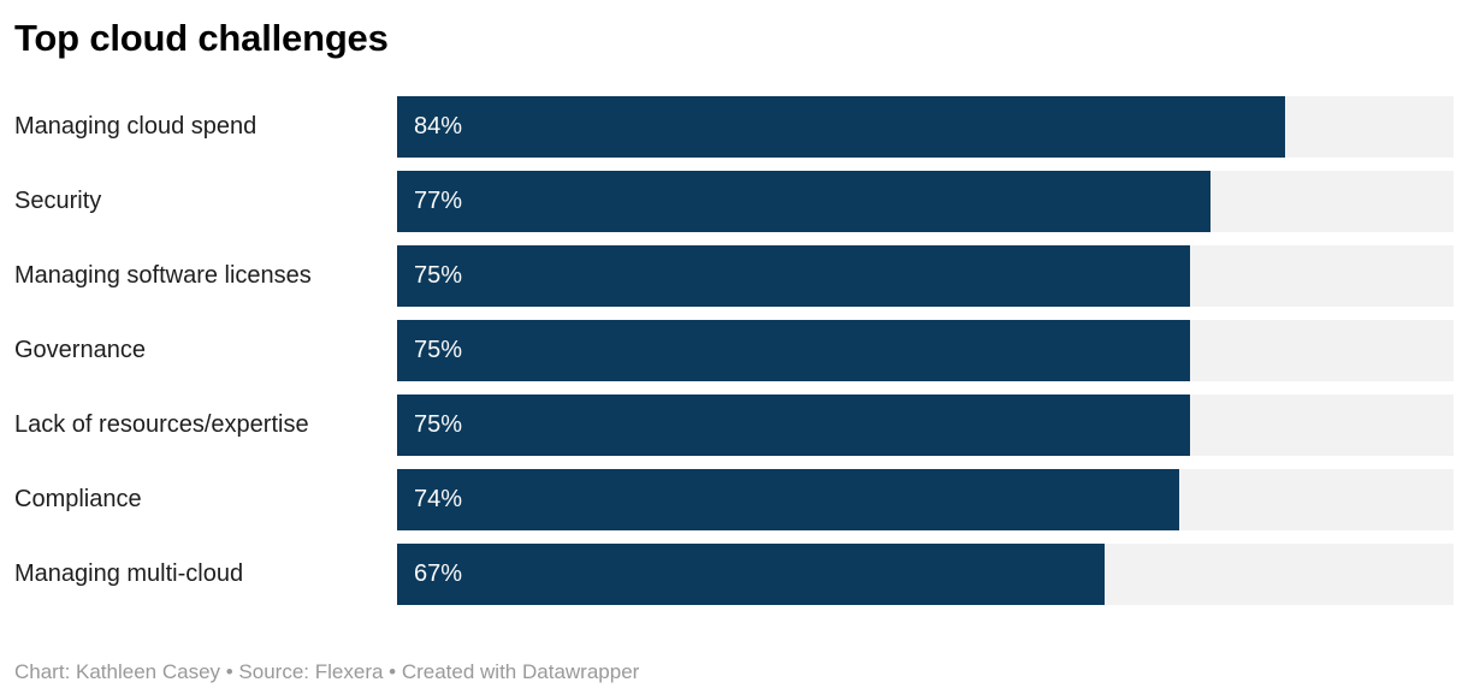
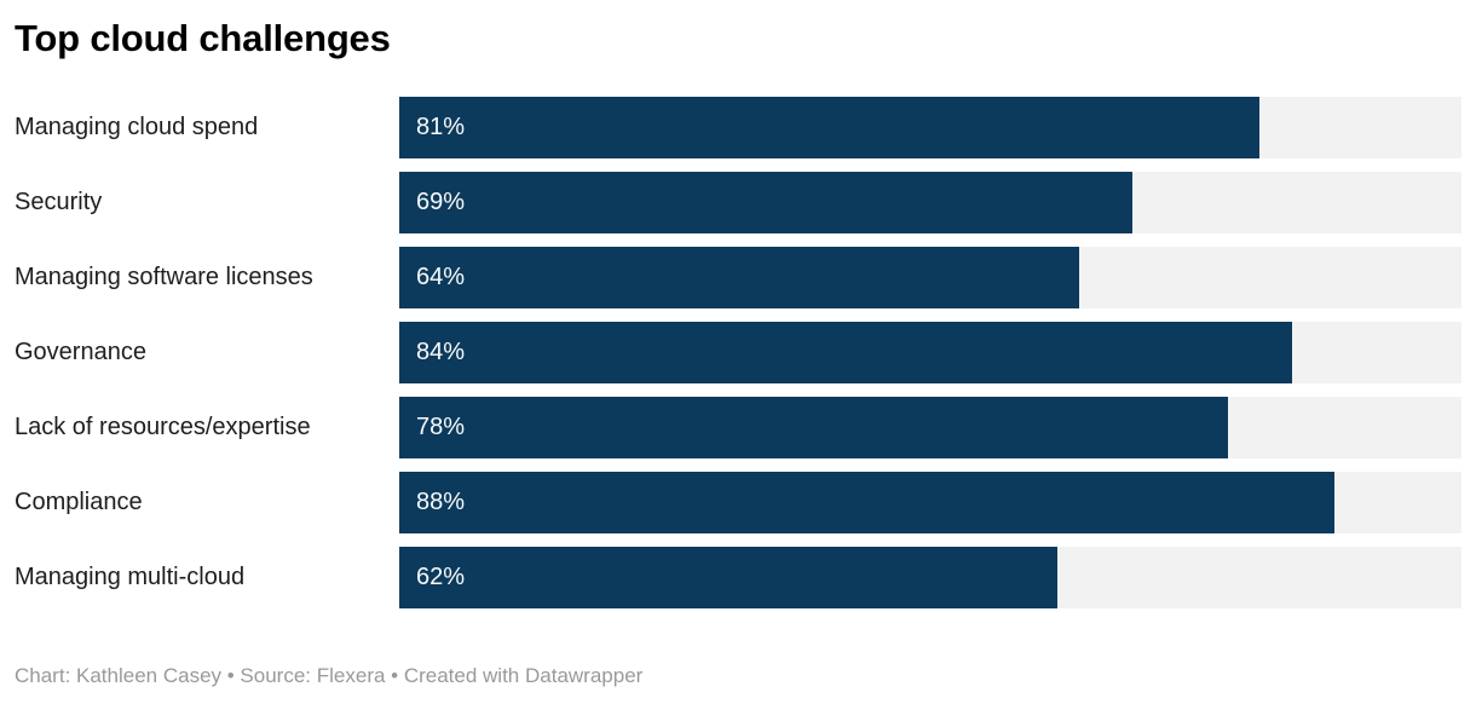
Managing cloud spend: 84% -> 81%
Security: 77% -> 69%
Managing software licenses: 75% -> 64%
Governance: 75% -> 84%
Lack of resources/expertise: 75% -> 78%
Compliance: 74% -> 88%
Managing multi-cloud: 67% -> 62%
